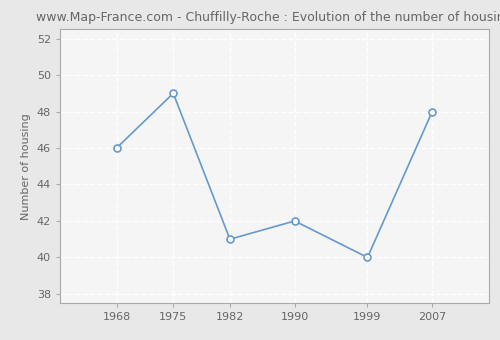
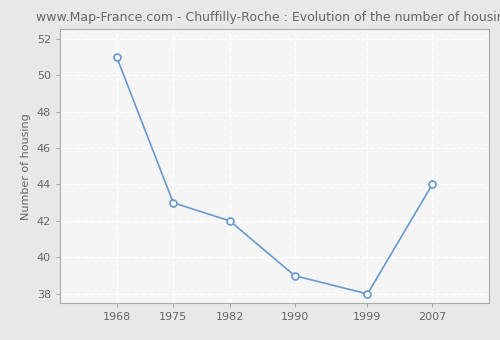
1968: 46 -> 51
1975: 49 -> 43
1982: 41 -> 42
1990: 42 -> 39
1999: 40 -> 38
2007: 48 -> 44
